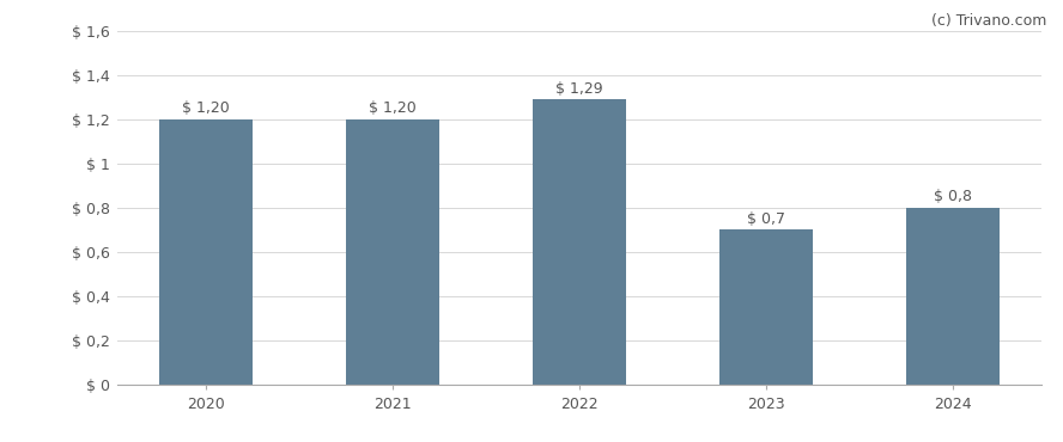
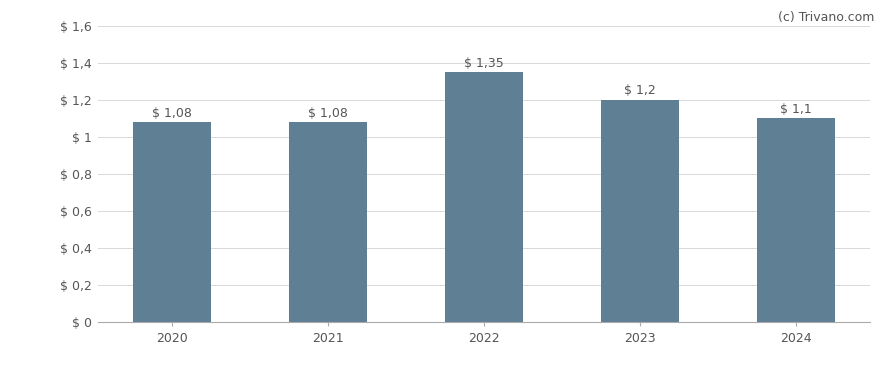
2020: 1,20 -> 1,08
2021: 1,20 -> 1,08
2022: 1,29 -> 1,35
2023: 0,7 -> 1,2
2024: 0,8 -> 1,1
